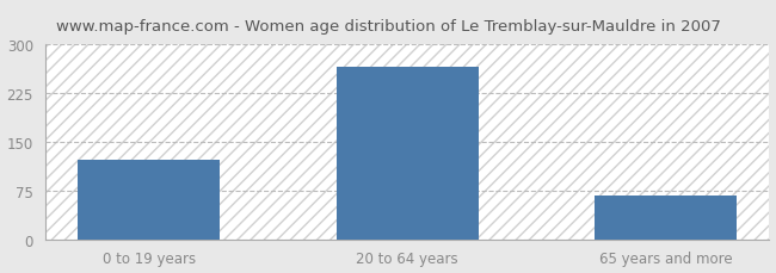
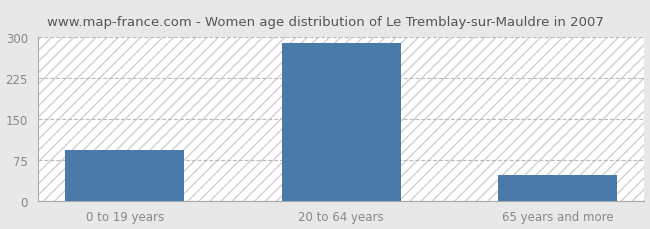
0 to 19 years: 122 -> 93
20 to 64 years: 266 -> 289
65 years and more: 68 -> 47
